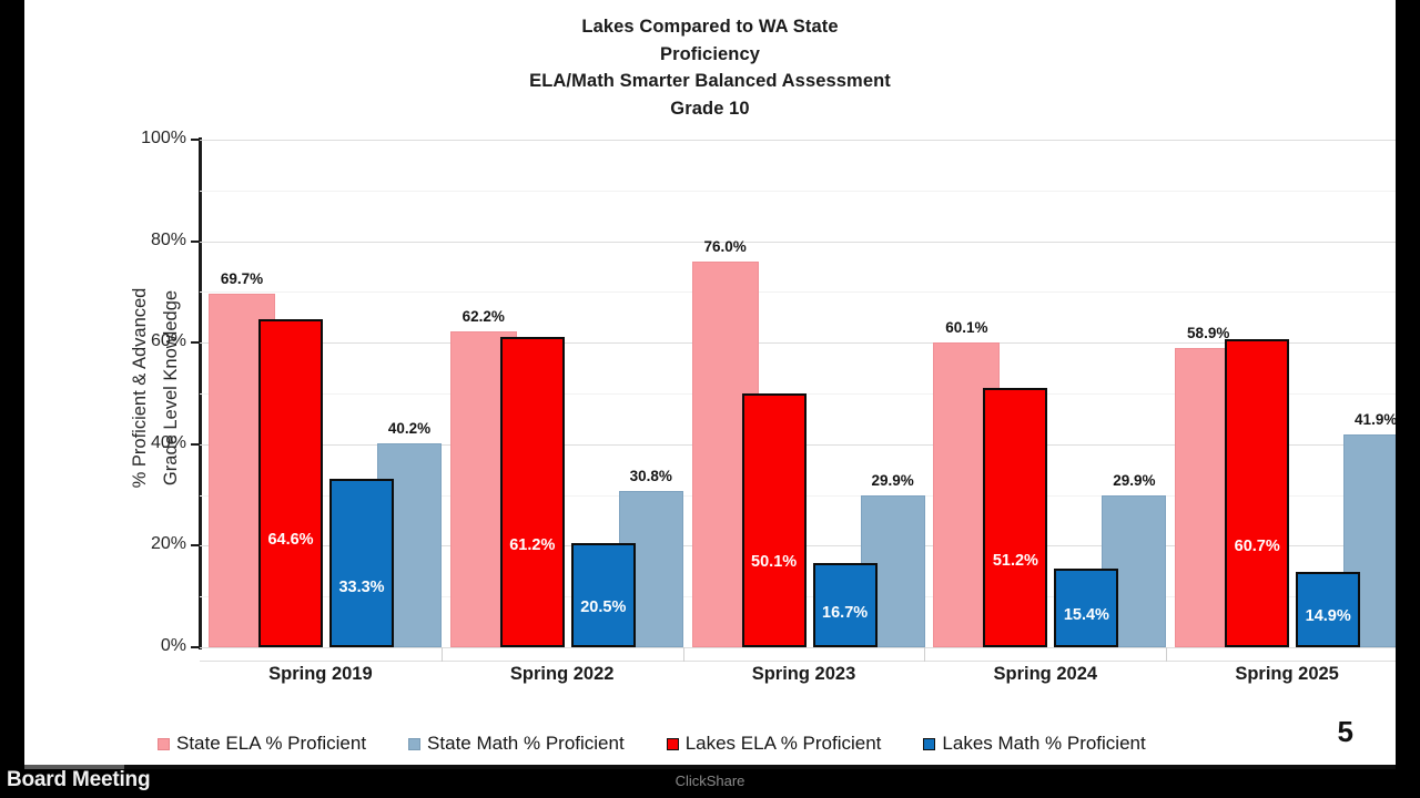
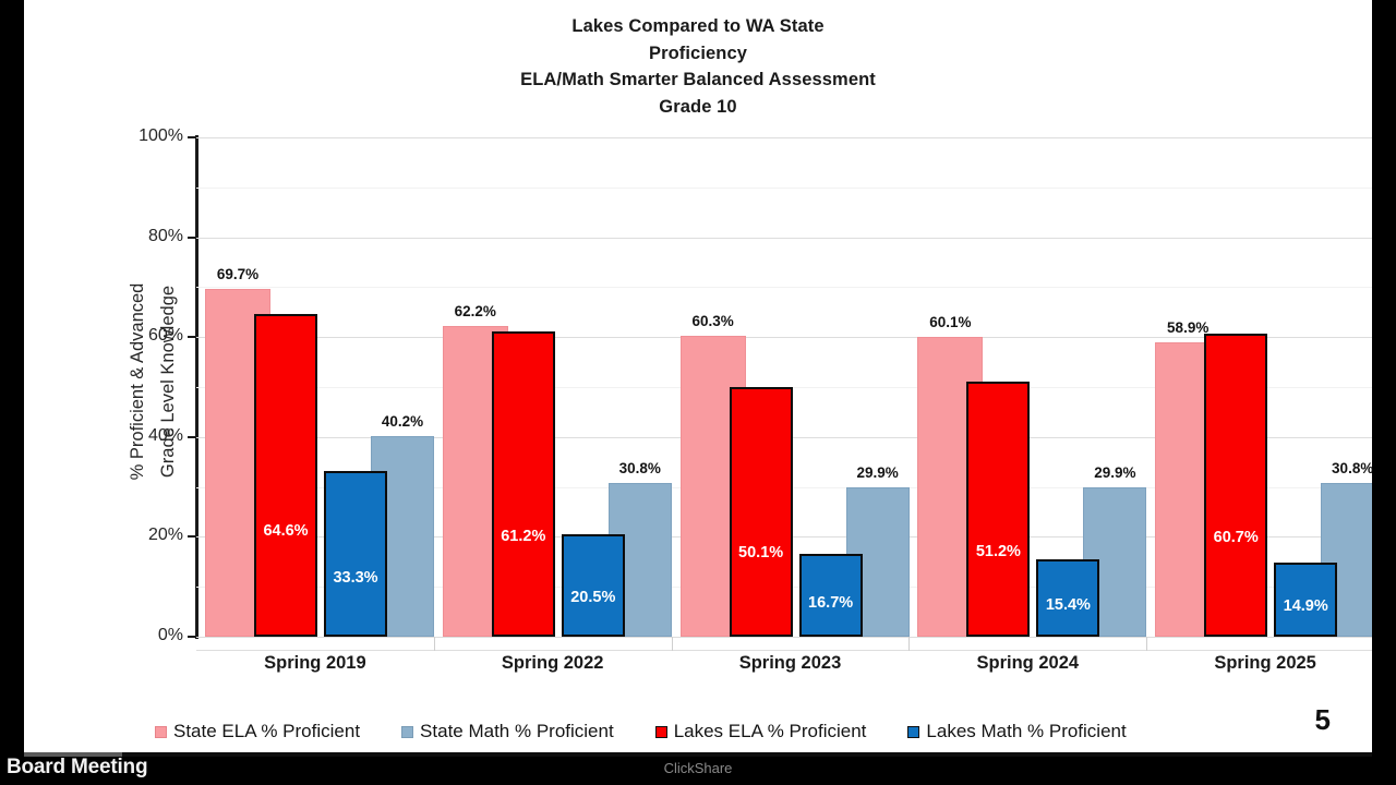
State ELA % Proficient/Spring 2023: 76.0% -> 60.3%
State Math % Proficient/Spring 2025: 41.9% -> 30.8%
